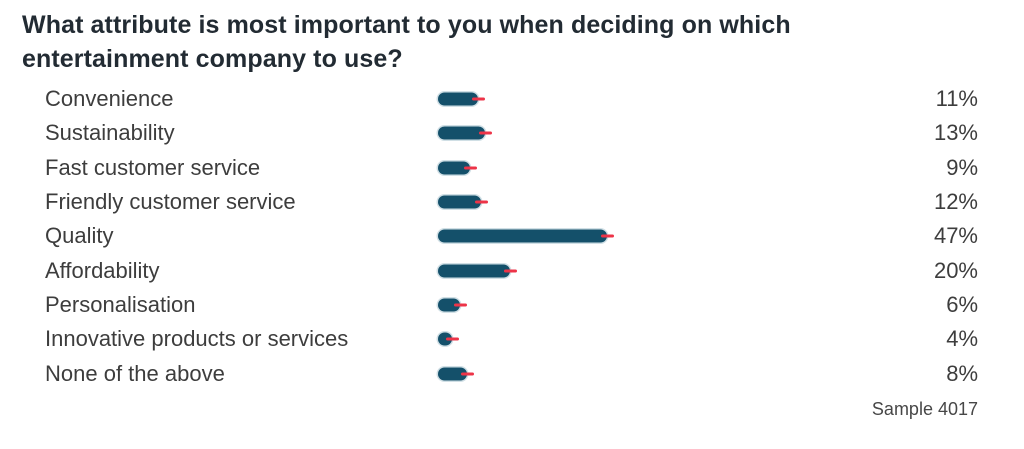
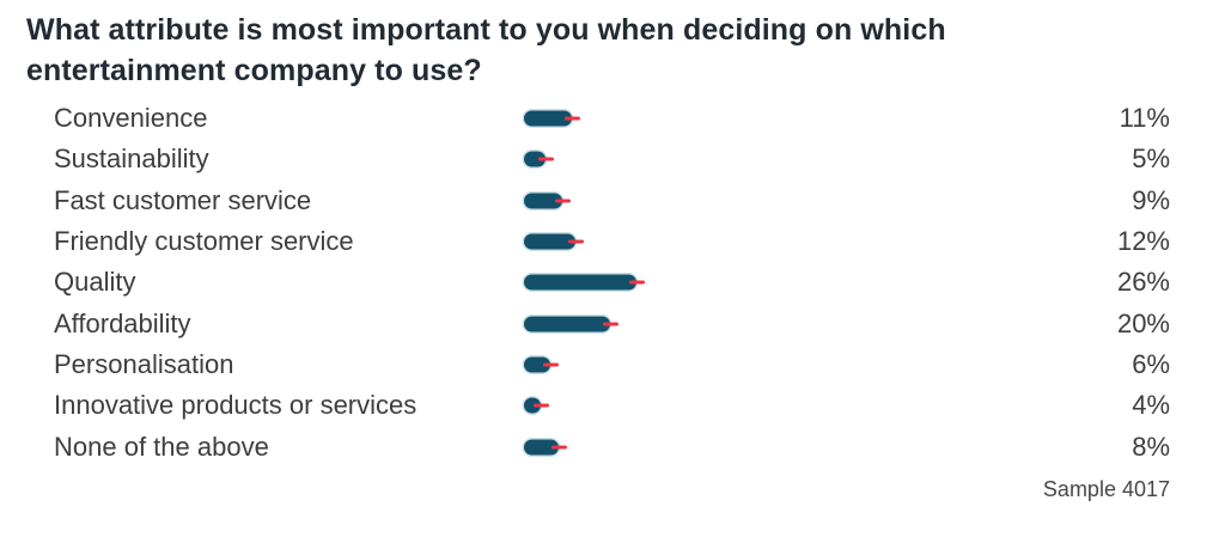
Sustainability: 13% -> 5%
Quality: 47% -> 26%
